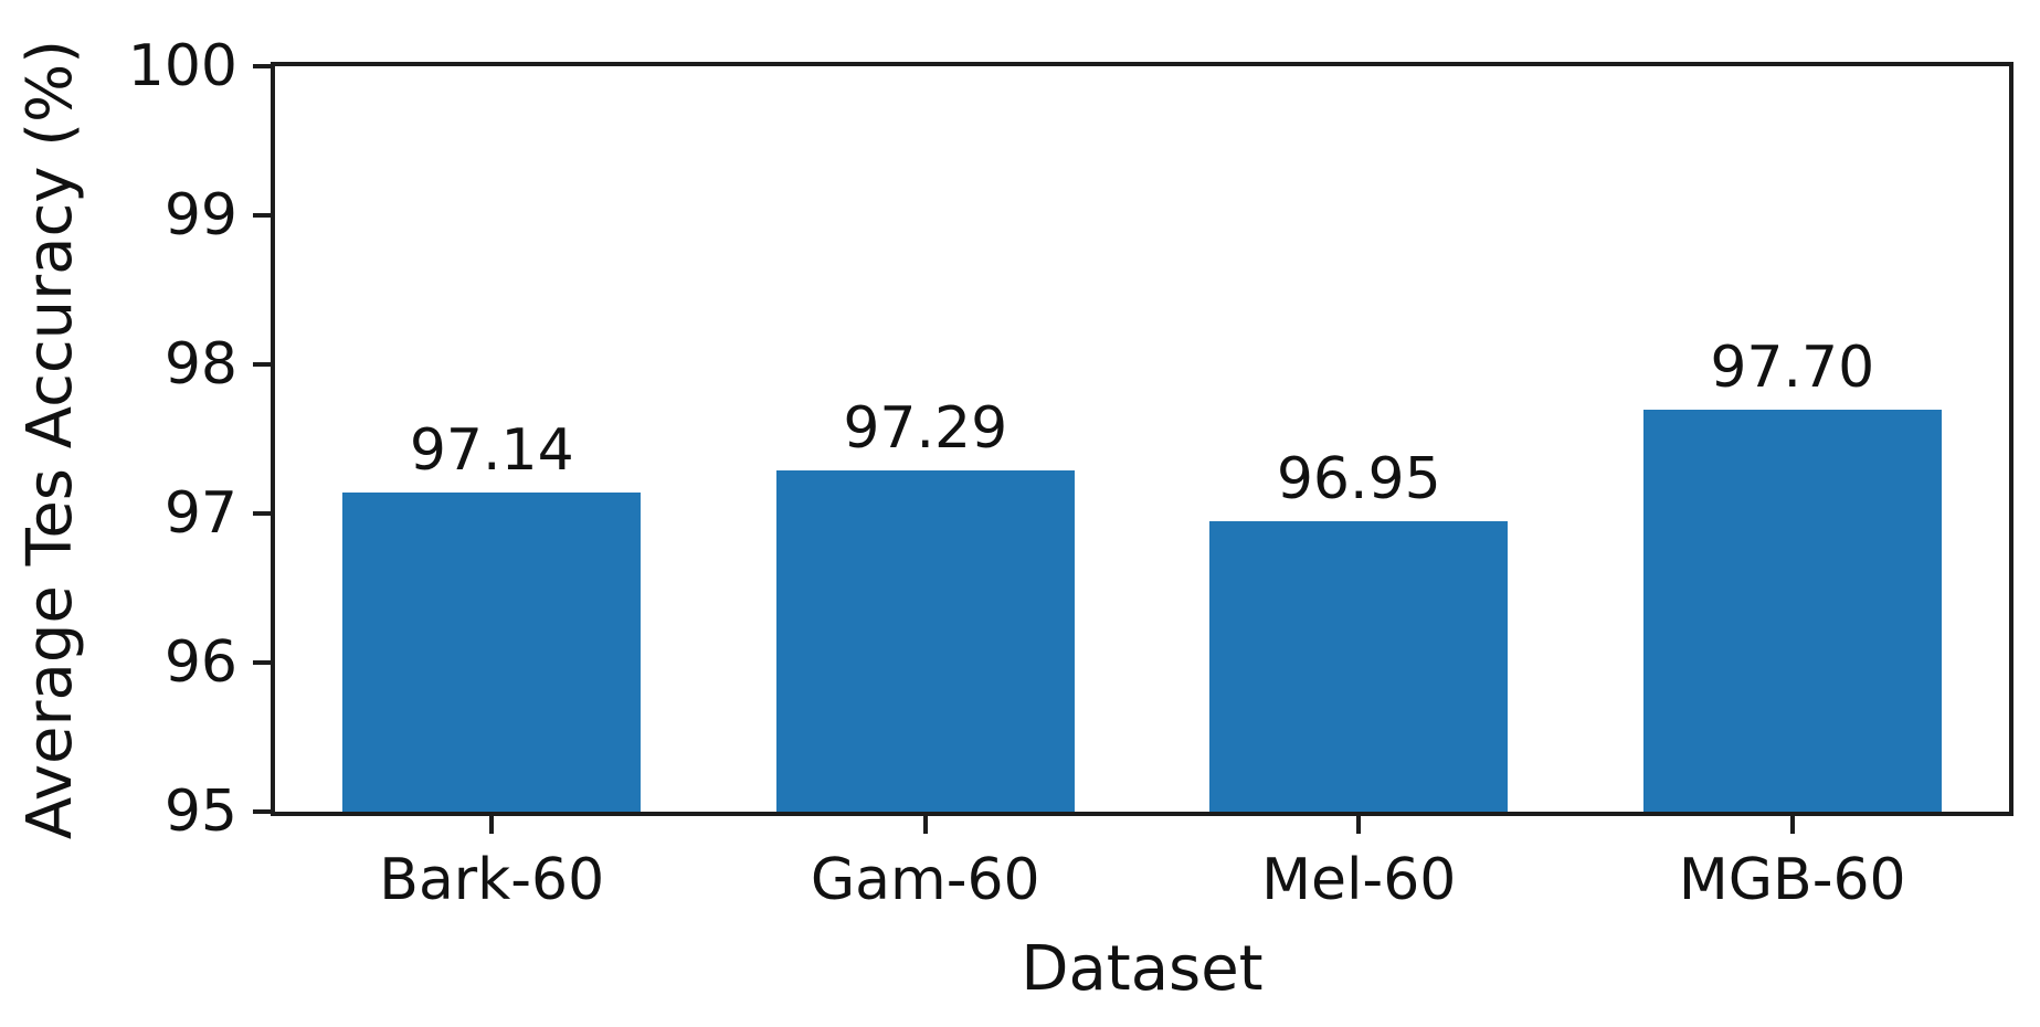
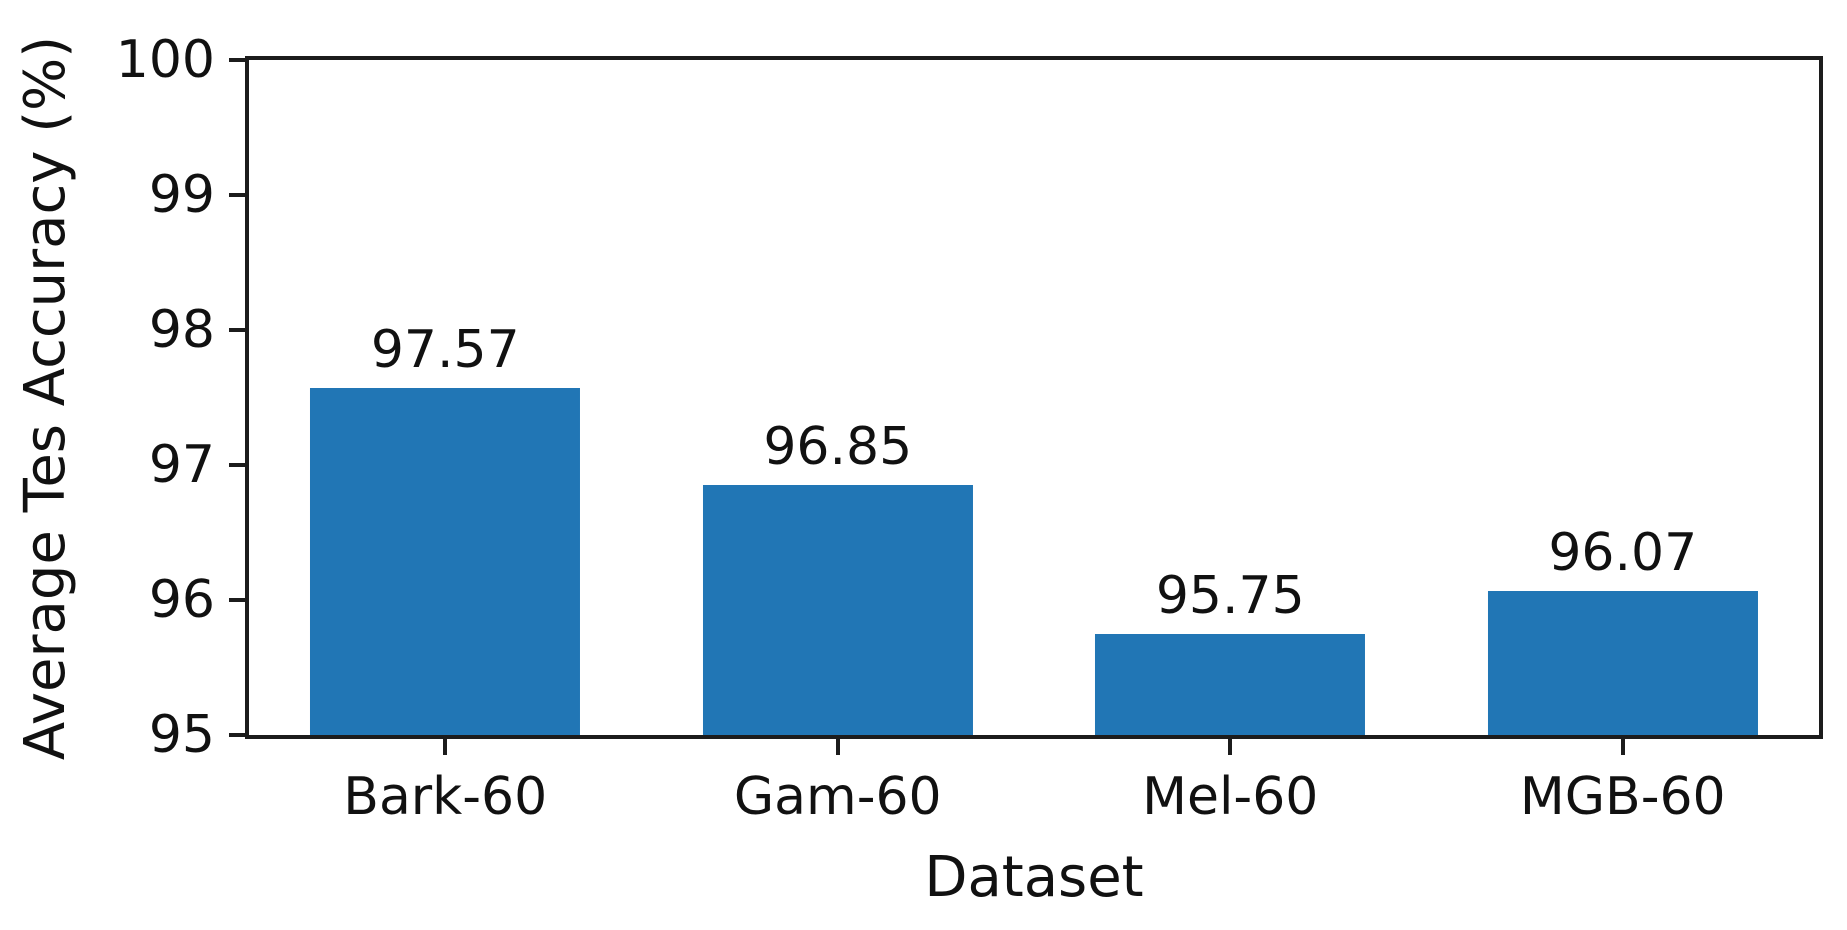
Bark-60: 97.14 -> 97.57
Gam-60: 97.29 -> 96.85
Mel-60: 96.95 -> 95.75
MGB-60: 97.70 -> 96.07
